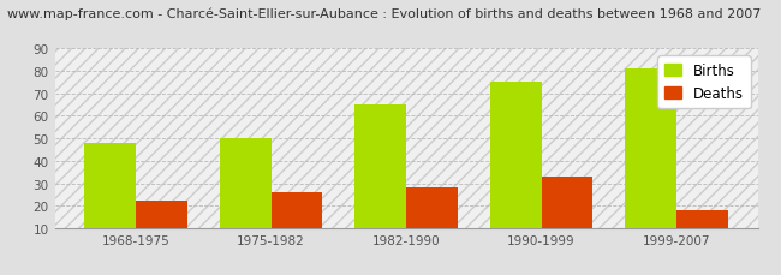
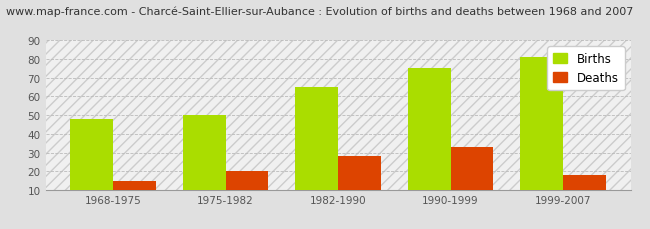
Deaths/1968-1975: 22 -> 15
Deaths/1975-1982: 26 -> 20
